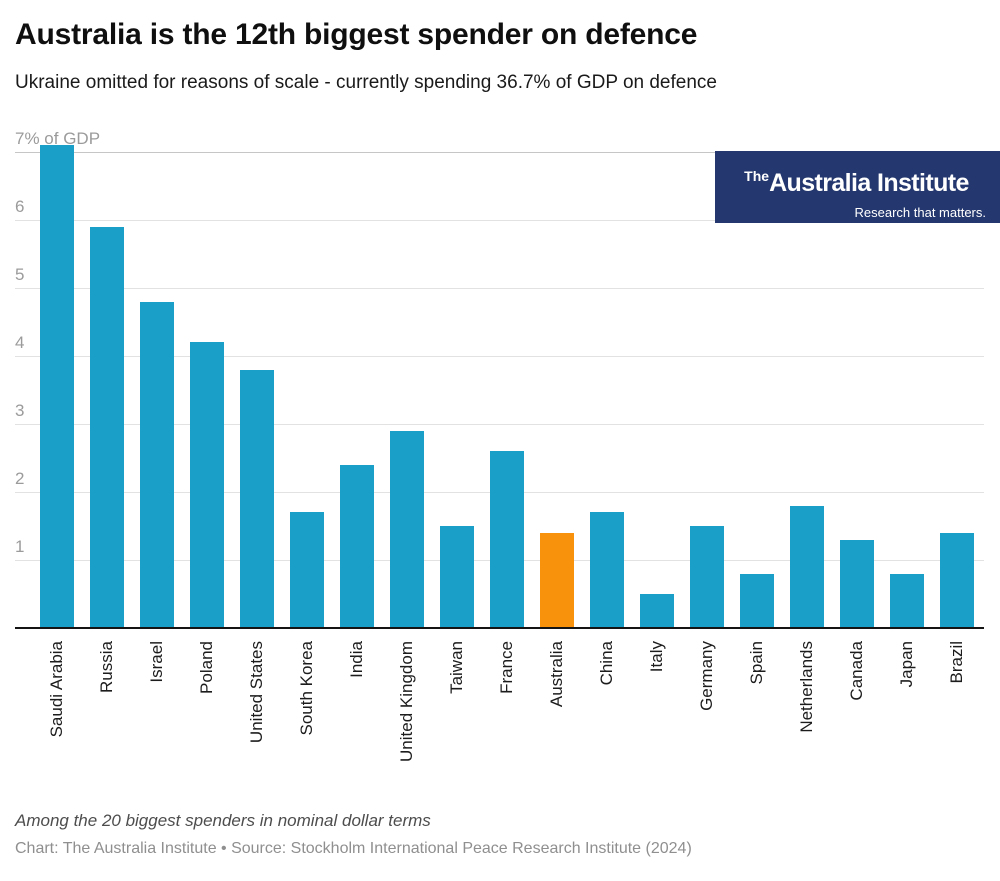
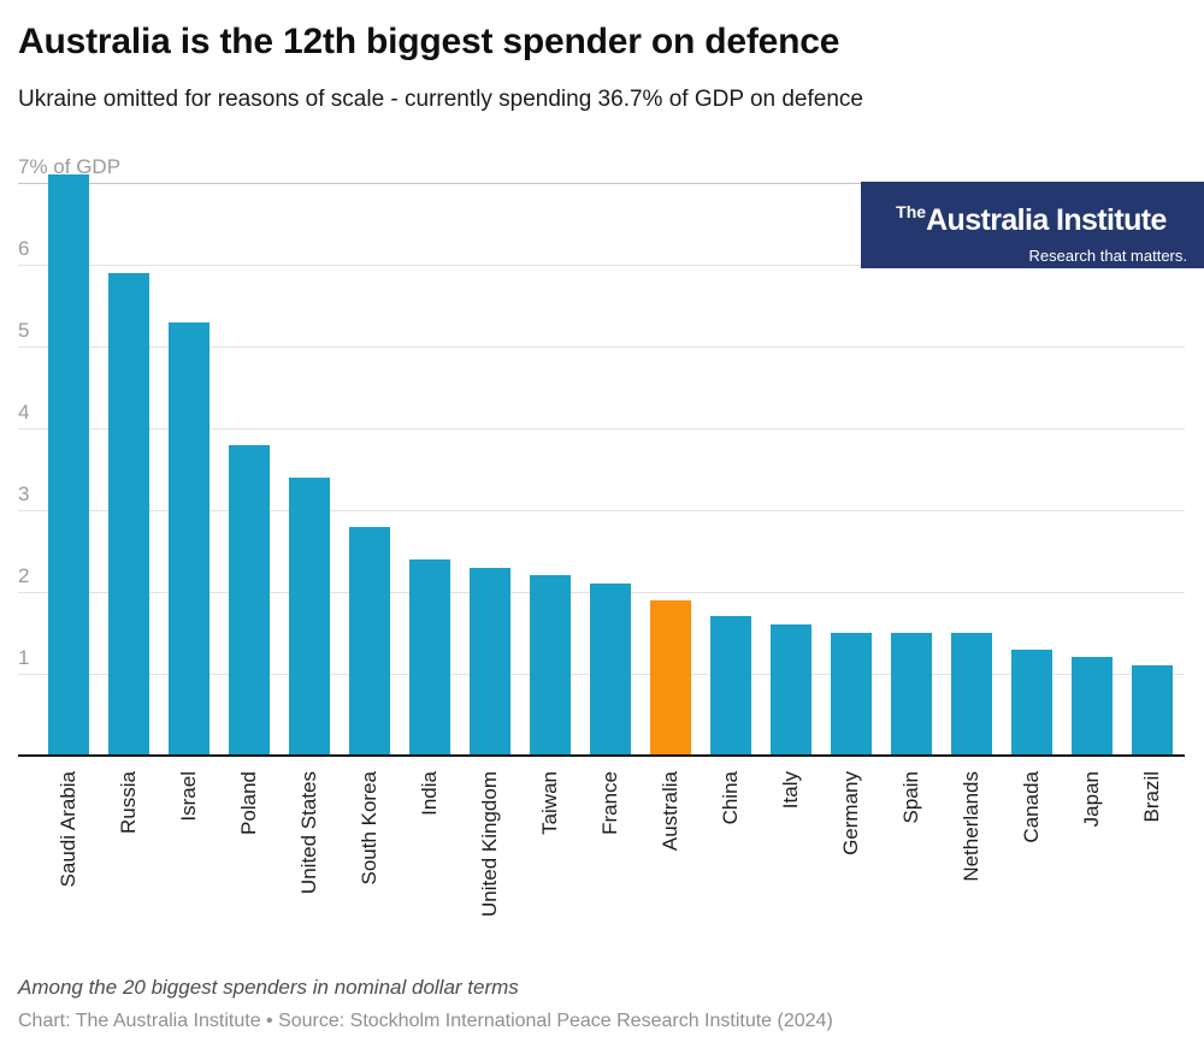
Israel: 4.8 -> 5.3
Poland: 4.2 -> 3.8
United States: 3.8 -> 3.4
South Korea: 1.7 -> 2.8
United Kingdom: 2.9 -> 2.3
Taiwan: 1.5 -> 2.2
France: 2.6 -> 2.1
Australia: 1.4 -> 1.9
Italy: 0.5 -> 1.6
Spain: 0.8 -> 1.5
Netherlands: 1.8 -> 1.5
Japan: 0.8 -> 1.2
Brazil: 1.4 -> 1.1
